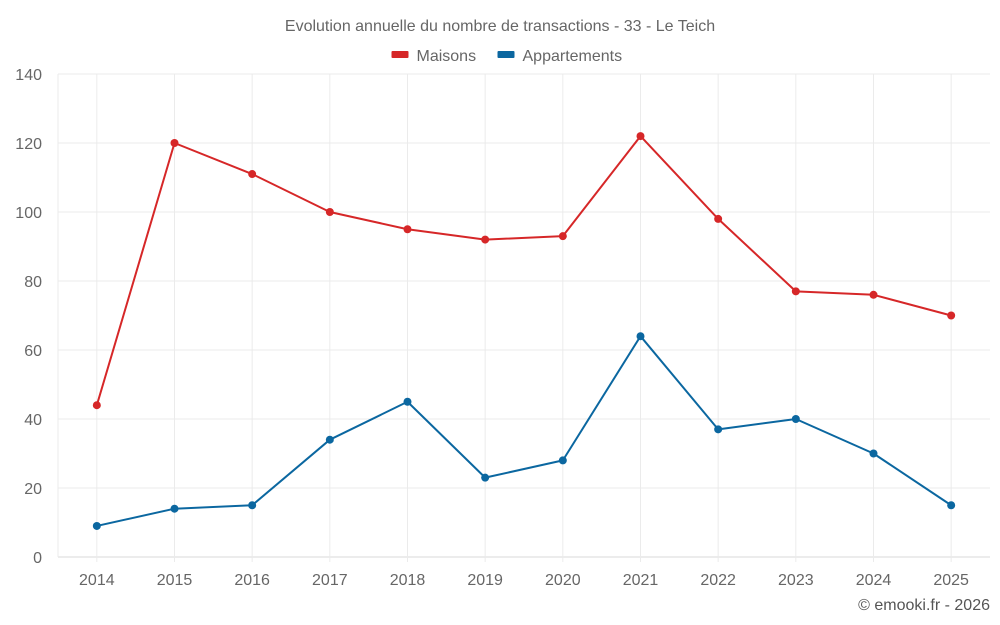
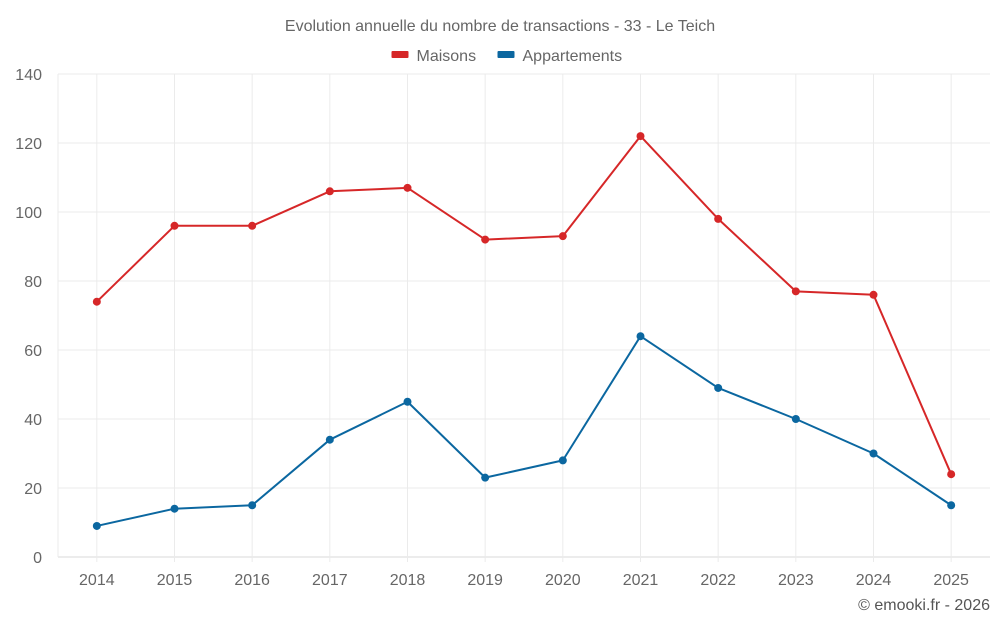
Maisons/2014: 44 -> 74
Maisons/2015: 120 -> 96
Maisons/2016: 111 -> 96
Maisons/2017: 100 -> 106
Maisons/2018: 95 -> 107
Appartements/2022: 37 -> 49
Maisons/2025: 70 -> 24
